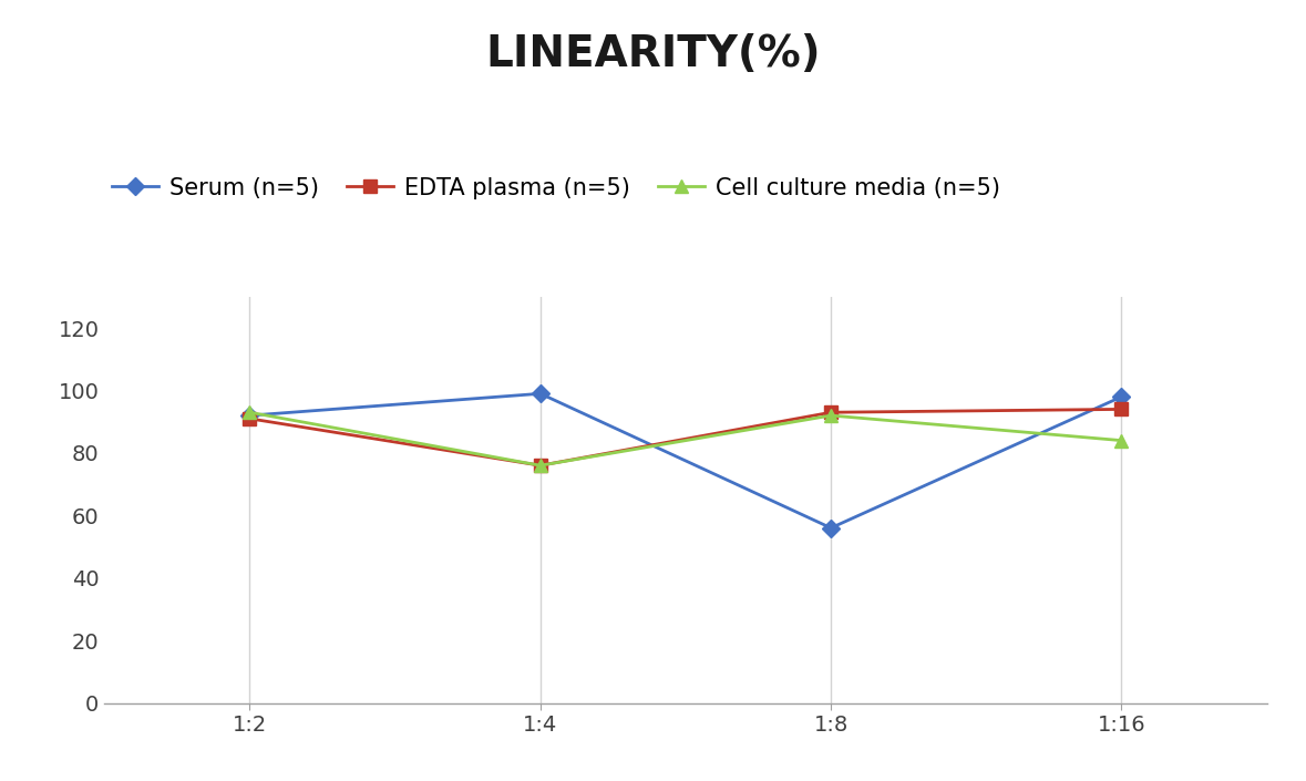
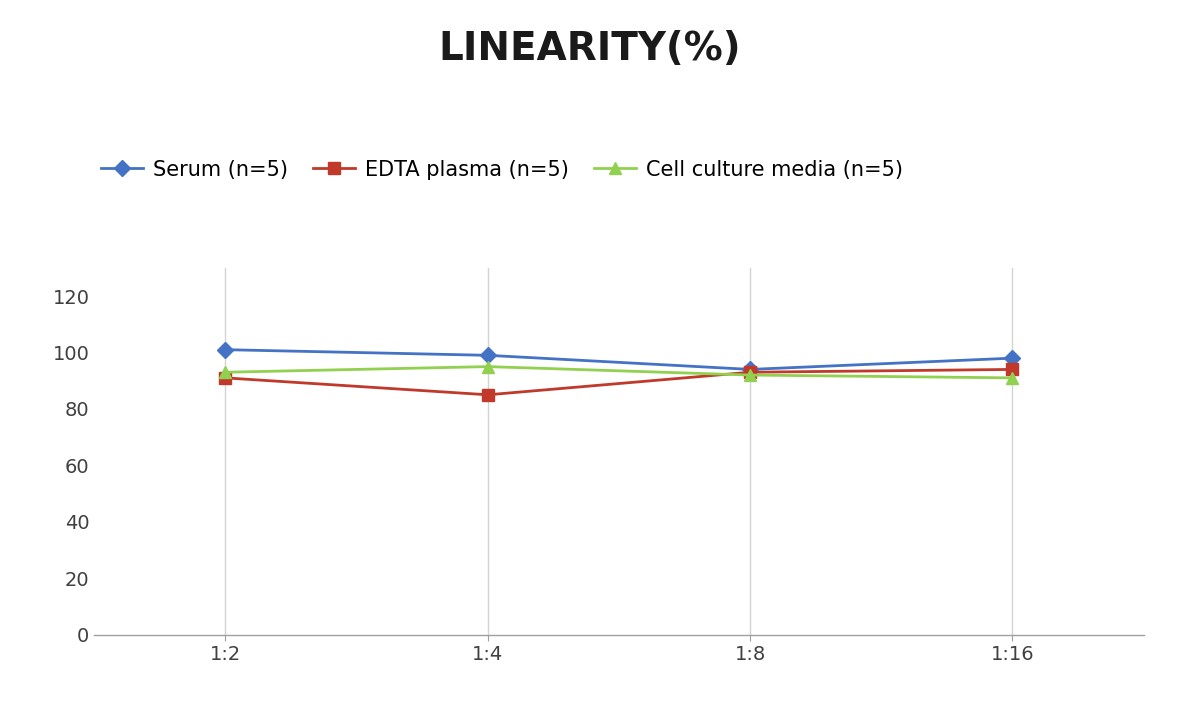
Serum (n=5)/1:2: 92 -> 101
EDTA plasma (n=5)/1:4: 76 -> 85
Cell culture media (n=5)/1:4: 76 -> 95
Serum (n=5)/1:8: 56 -> 94
Cell culture media (n=5)/1:16: 84 -> 91
